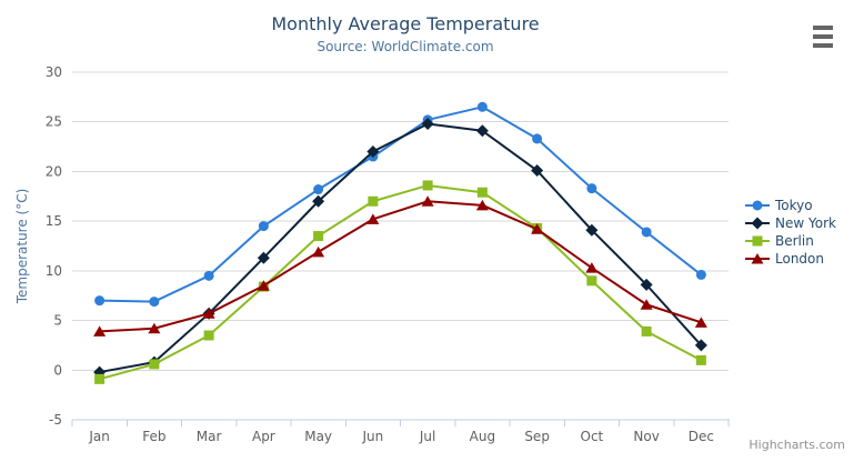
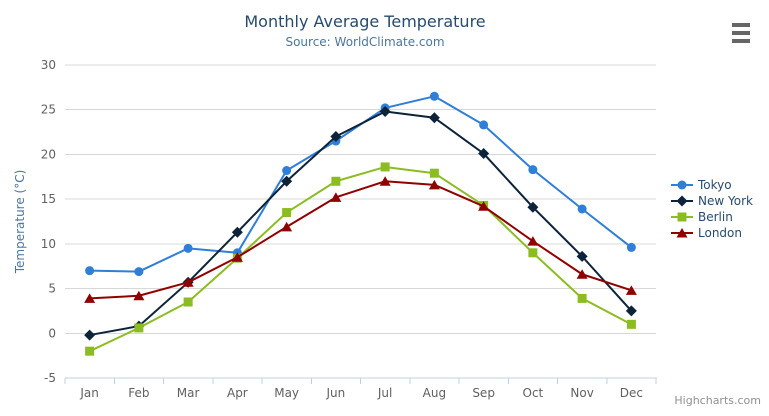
Berlin/Jan: -1 -> -2
Tokyo/Apr: 14 -> 9
